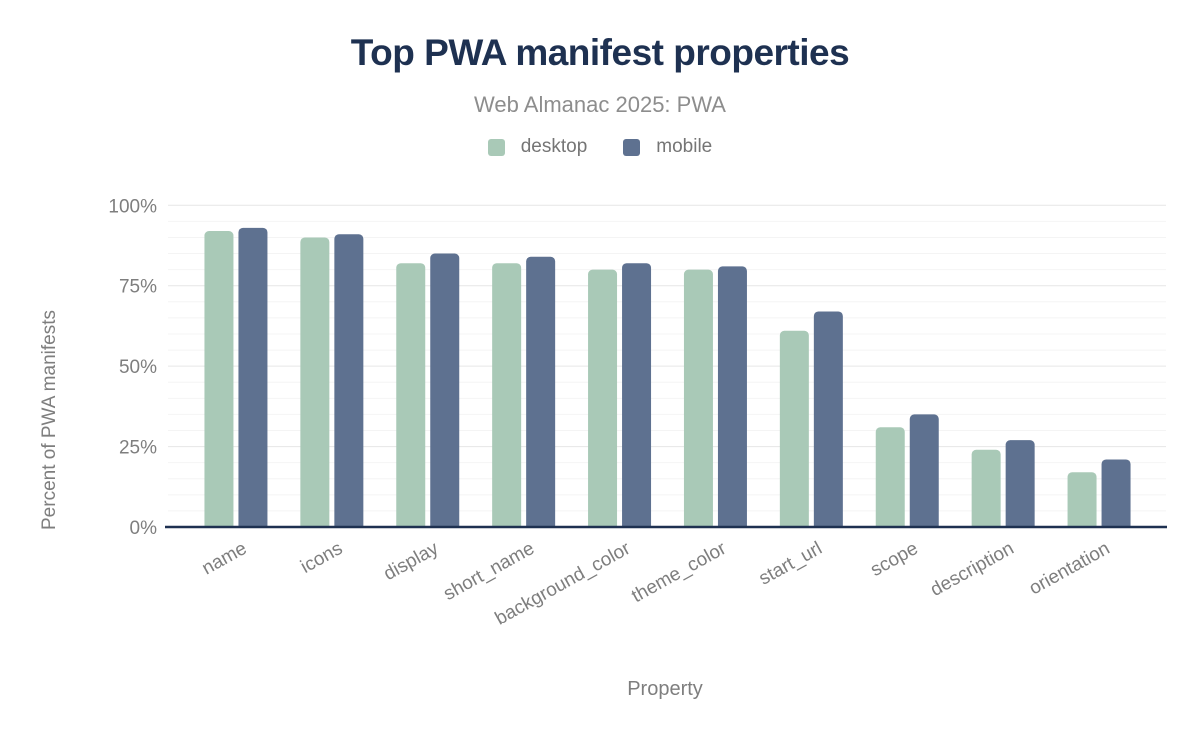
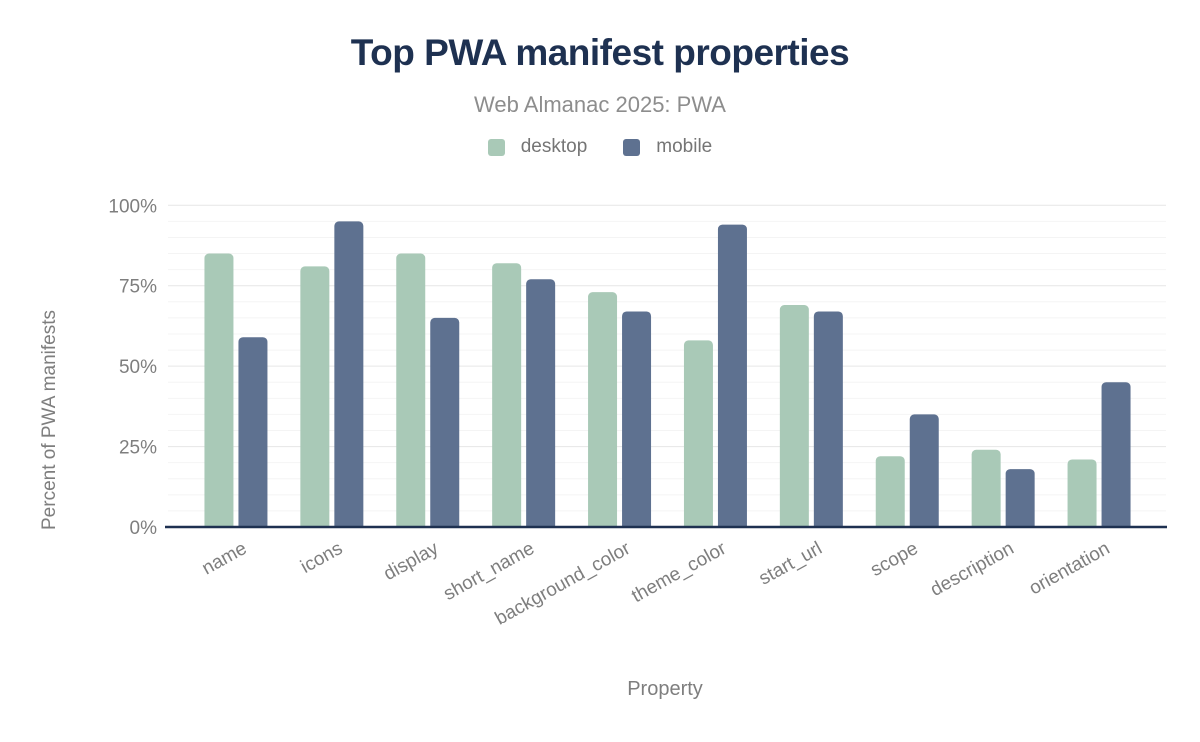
desktop/name: 92% -> 85%
mobile/name: 93% -> 59%
desktop/icons: 90% -> 81%
mobile/icons: 91% -> 95%
desktop/display: 82% -> 85%
mobile/display: 85% -> 65%
mobile/short_name: 84% -> 77%
desktop/background_color: 80% -> 73%
mobile/background_color: 82% -> 67%
desktop/theme_color: 80% -> 58%
mobile/theme_color: 81% -> 94%
desktop/start_url: 61% -> 69%
desktop/scope: 31% -> 22%
mobile/description: 27% -> 18%
desktop/orientation: 17% -> 21%
mobile/orientation: 21% -> 45%
